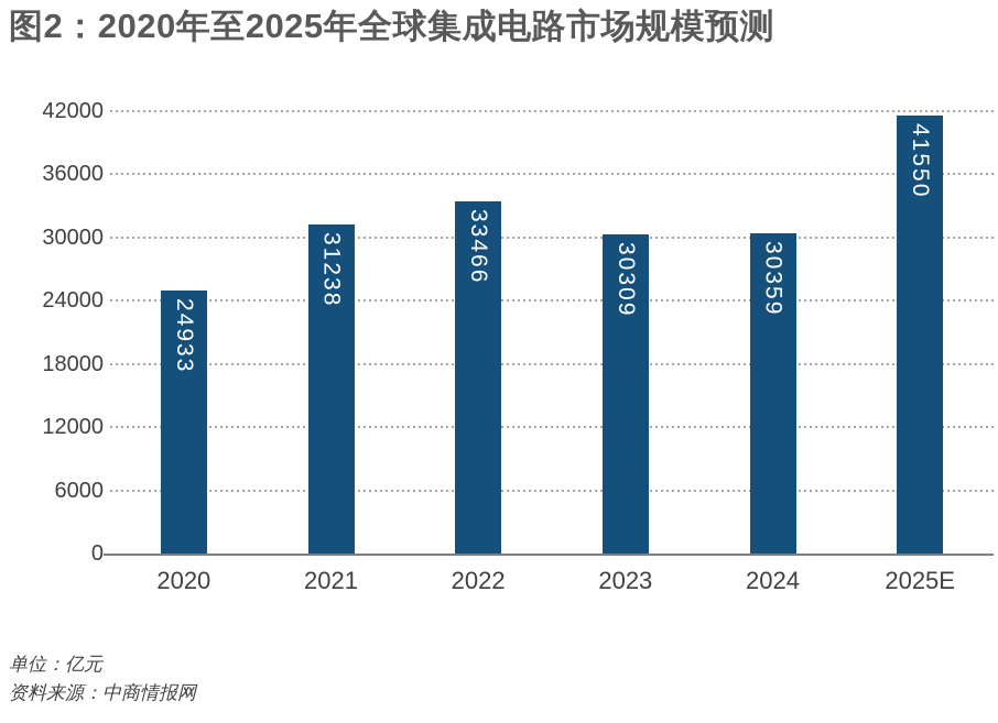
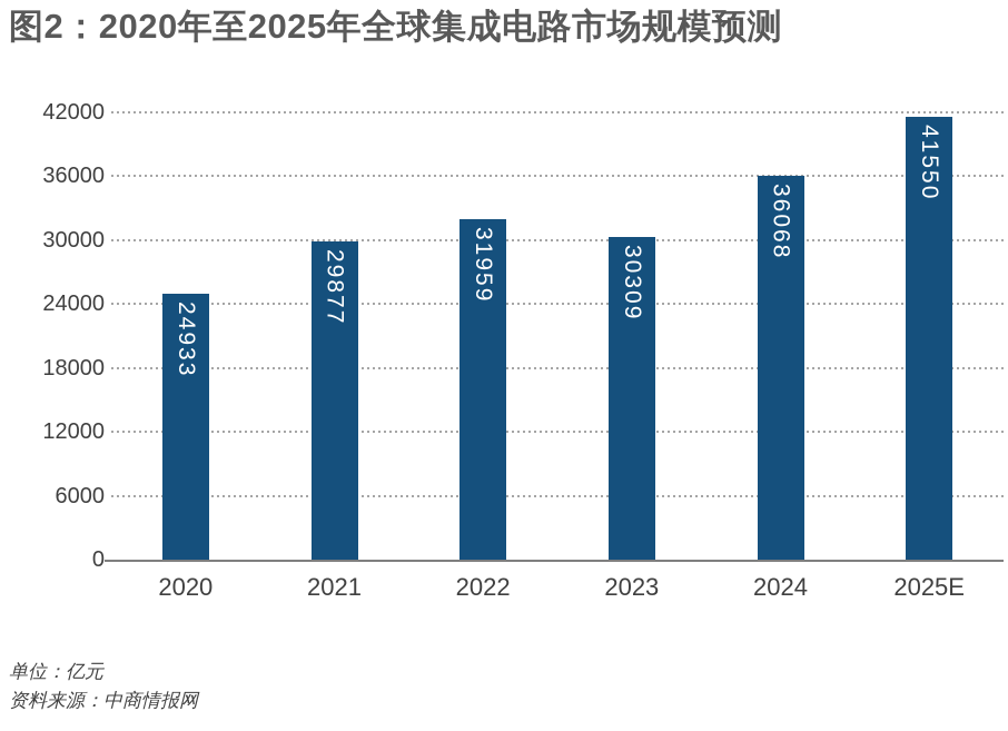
2021: 31238 -> 29877
2022: 33466 -> 31959
2024: 30359 -> 36068
